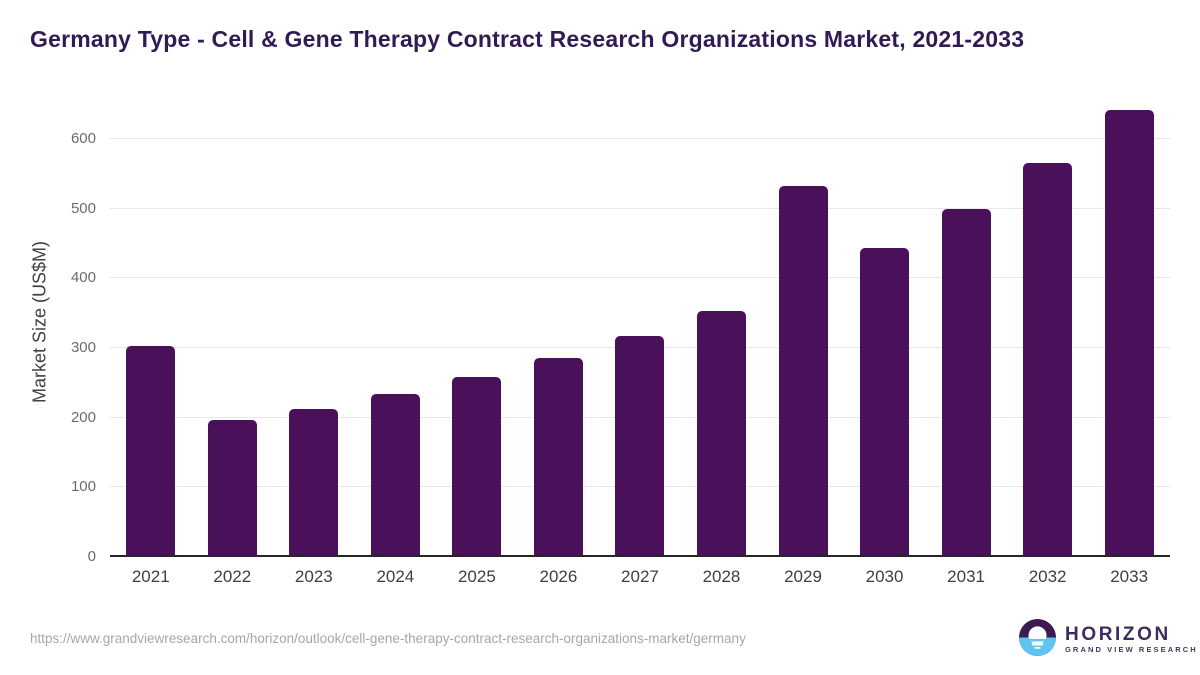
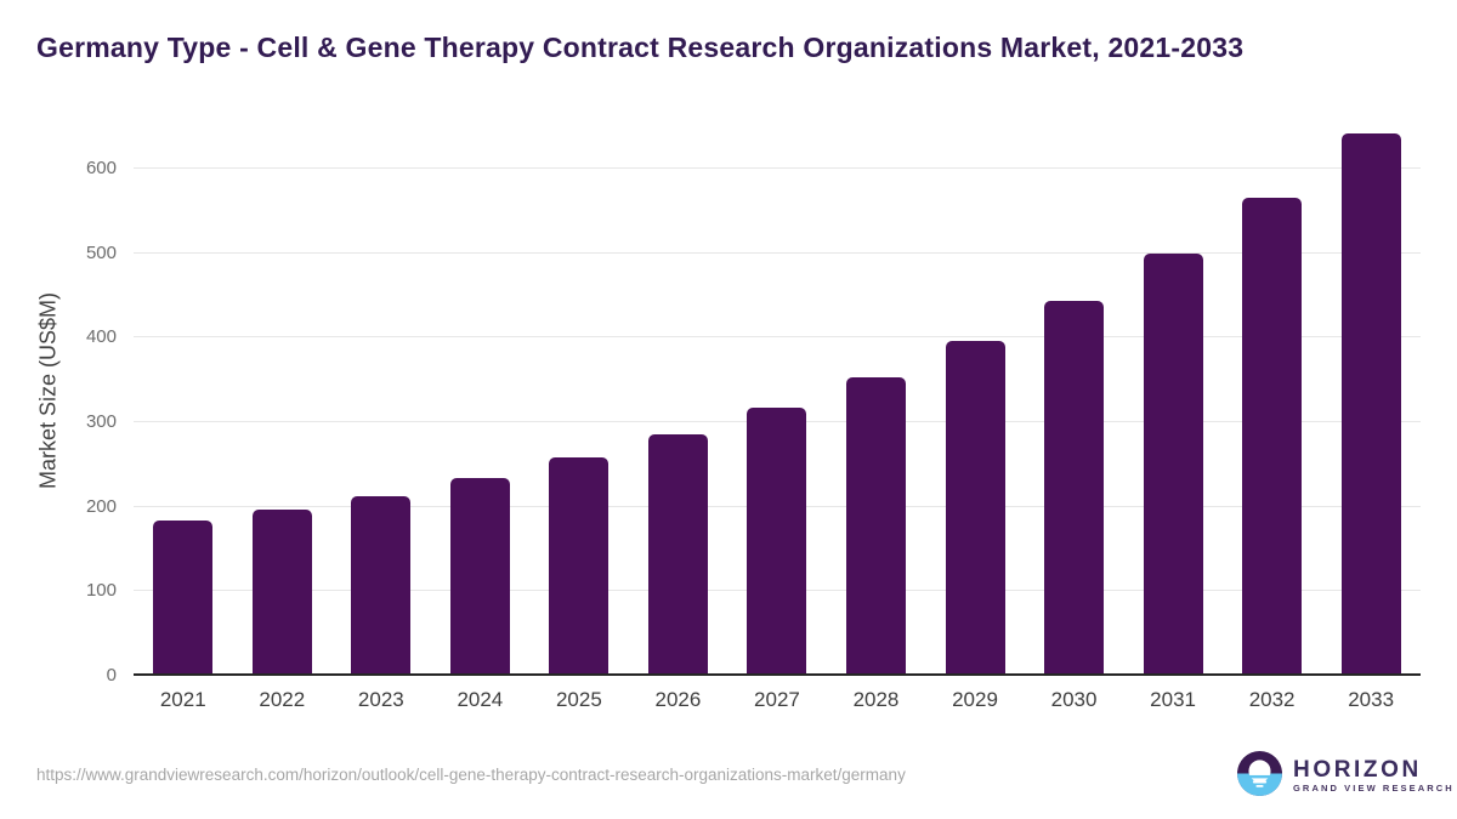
2021: 300 -> 180
2029: 530 -> 390
